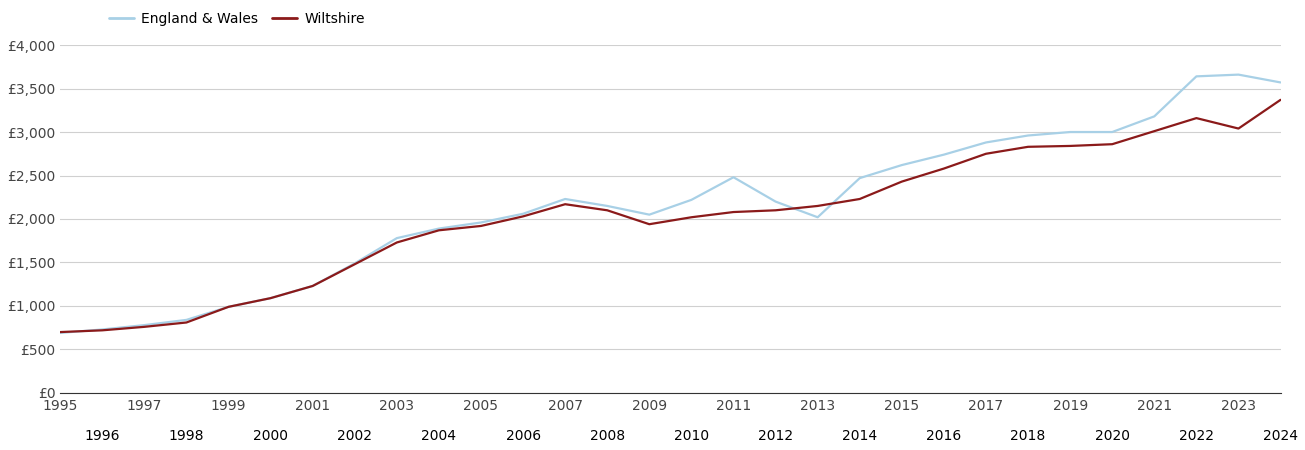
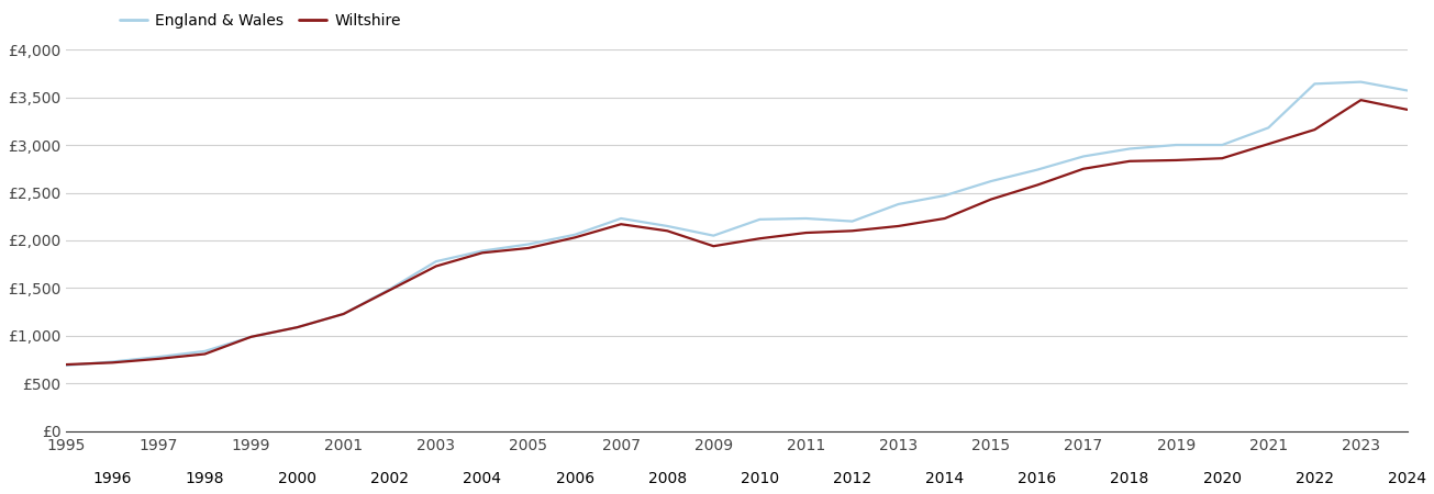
England & Wales/2011: £2,480 -> £2,230
England & Wales/2013: £2,020 -> £2,380
Wiltshire/2023: £3,040 -> £3,470
